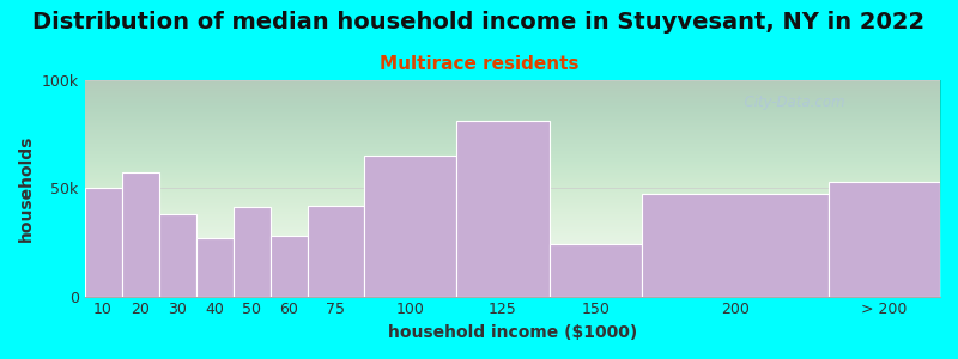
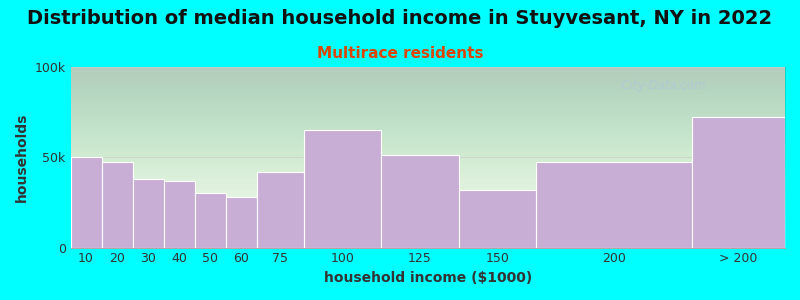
20: 57k -> 47k
40: 27k -> 37k
50: 41k -> 30k
125: 81k -> 51k
150: 24k -> 32k
> 200: 53k -> 72k
